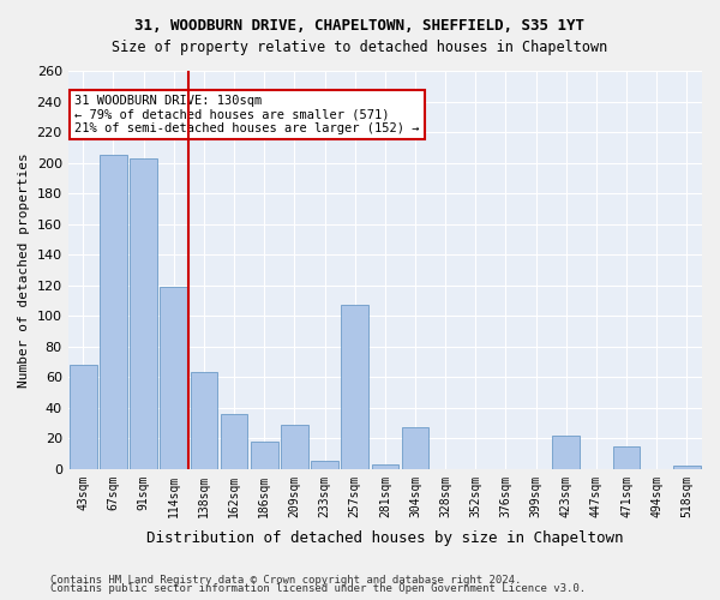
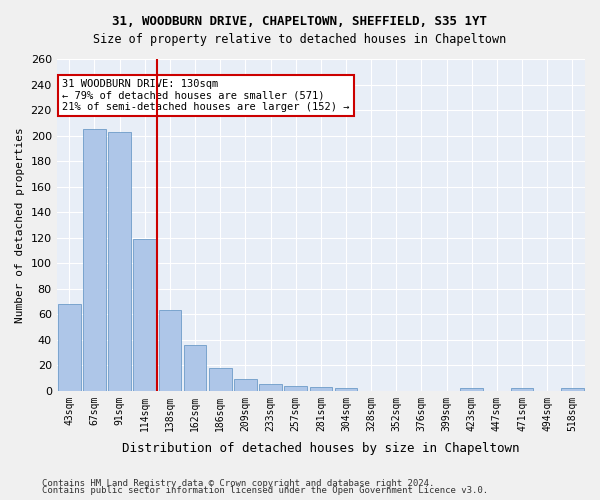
209sqm: 29 -> 9
257sqm: 107 -> 4
304sqm: 27 -> 2
423sqm: 22 -> 2
471sqm: 15 -> 2
